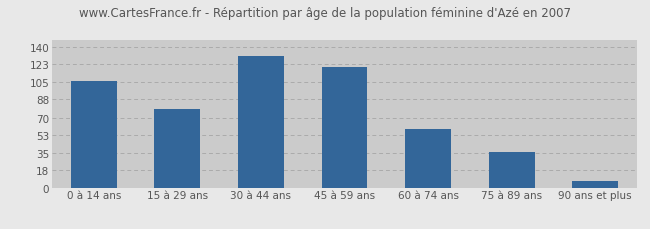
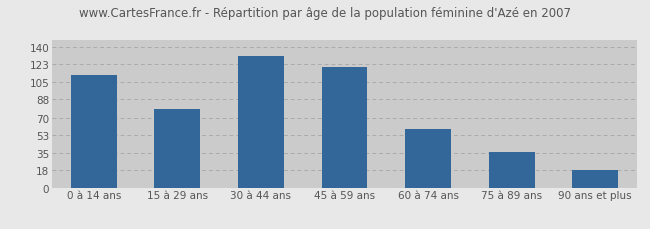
0 à 14 ans: 106 -> 112
90 ans et plus: 7 -> 18
